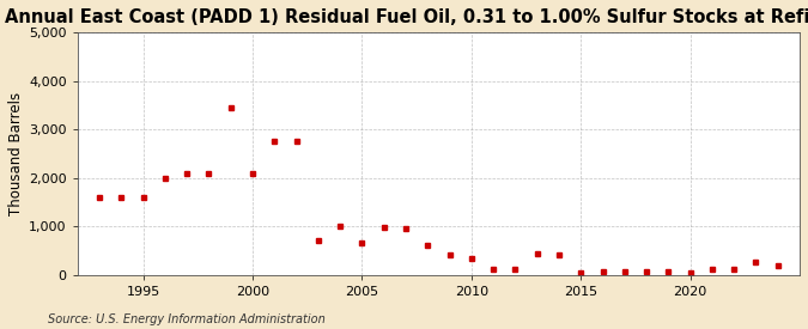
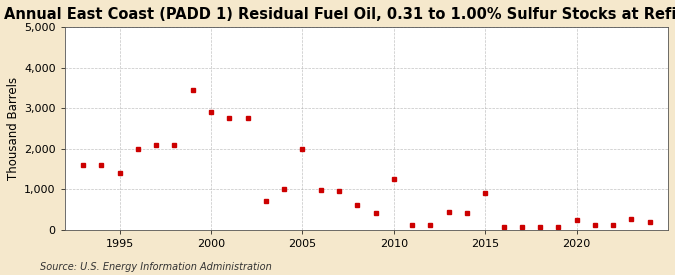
1995: 1,600 -> 1,400
2000: 2,100 -> 2,900
2005: 670 -> 2,000
2010: 330 -> 1,250
2015: 50 -> 900
2020: 50 -> 250
